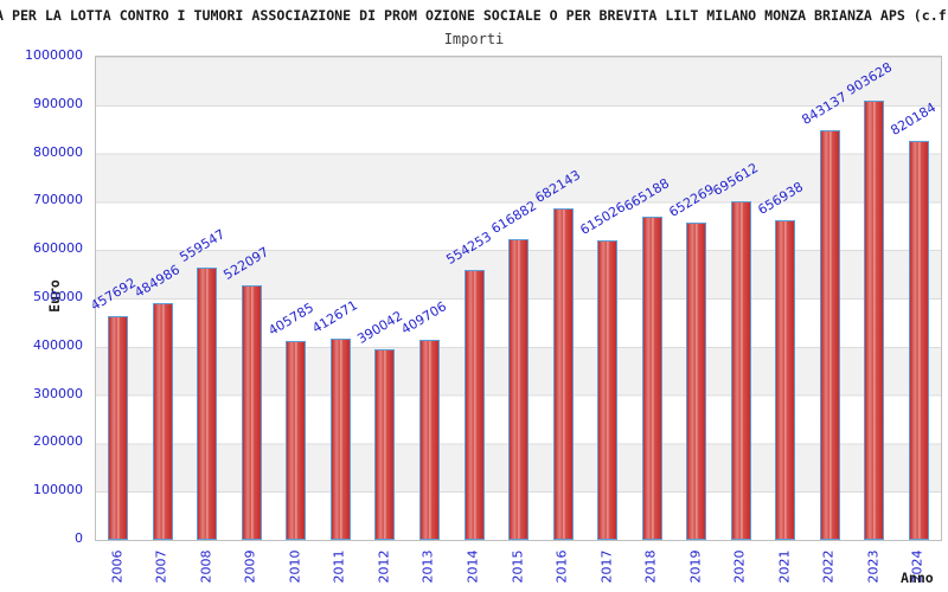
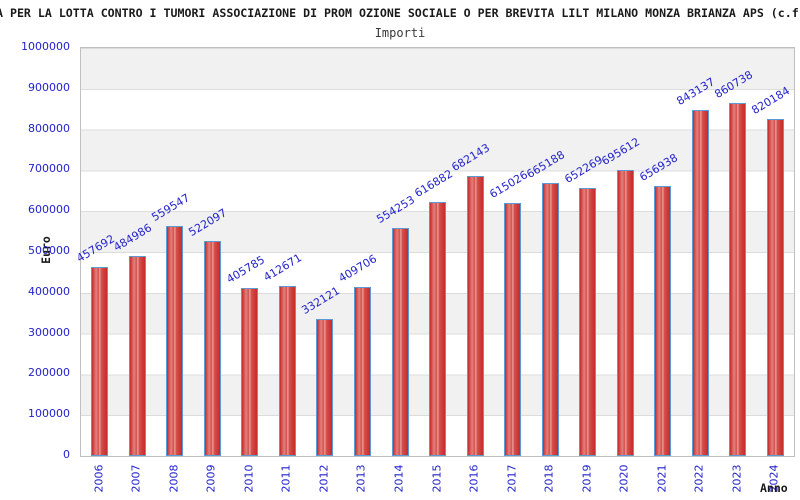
2012: 390042 -> 332121
2023: 903628 -> 860738
